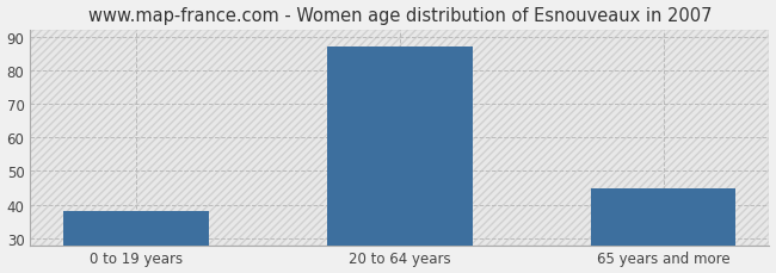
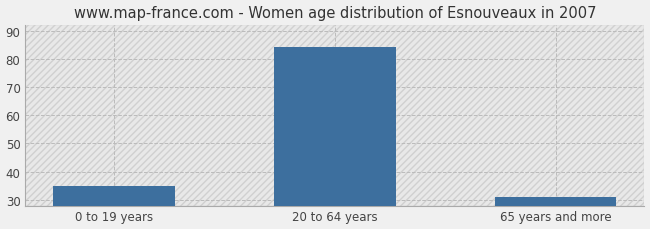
0 to 19 years: 38 -> 35
20 to 64 years: 87 -> 84
65 years and more: 45 -> 31
